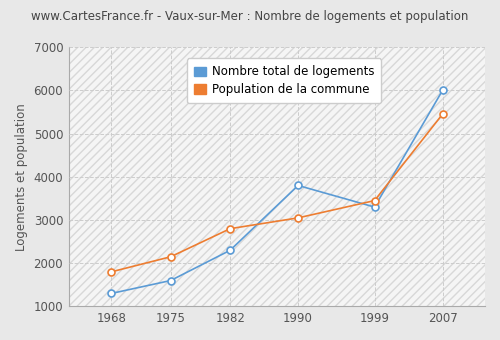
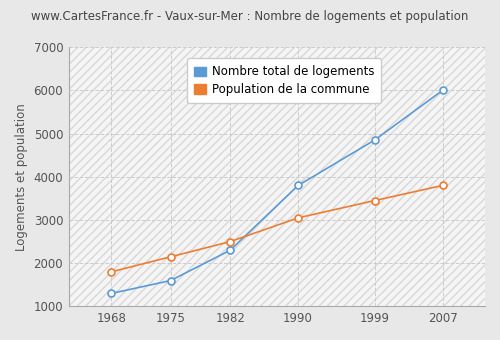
Population de la commune/1982: 2800 -> 2500
Nombre total de logements/1999: 3300 -> 4850
Population de la commune/2007: 5450 -> 3800
